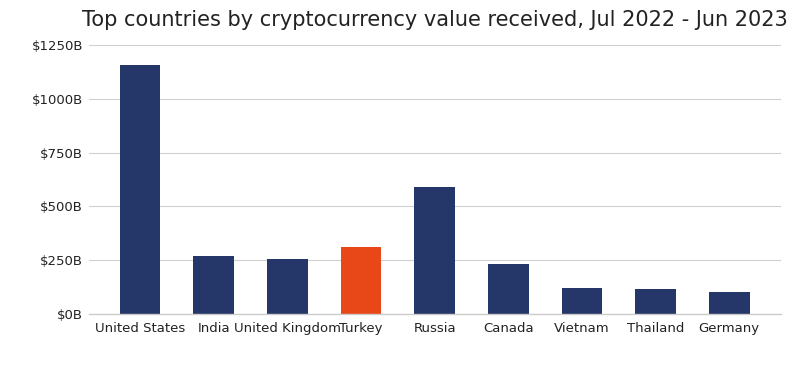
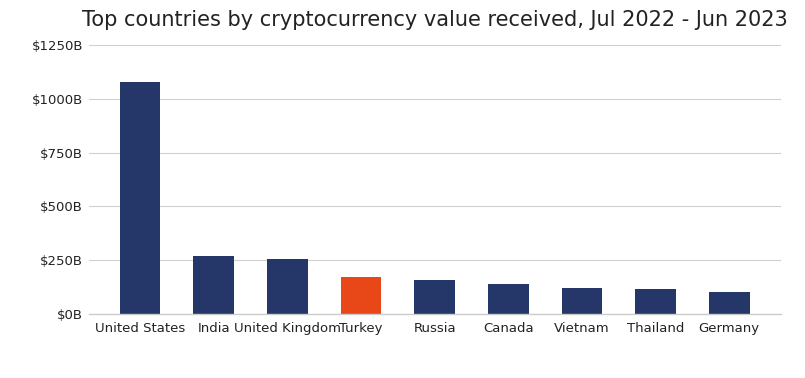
United States: $1160B -> $1080B
Turkey: $310B -> $170B
Russia: $590B -> $155B
Canada: $230B -> $140B
